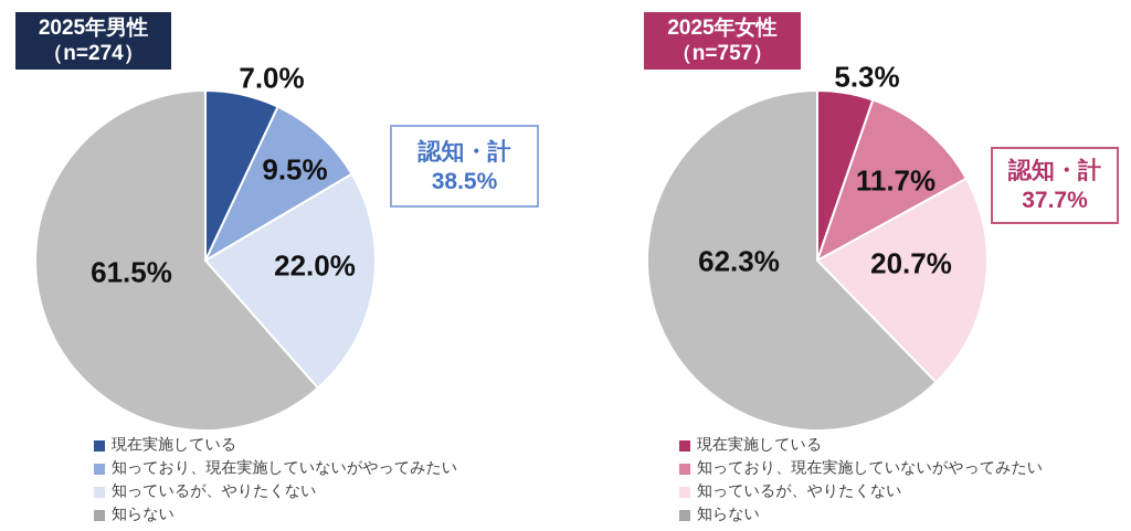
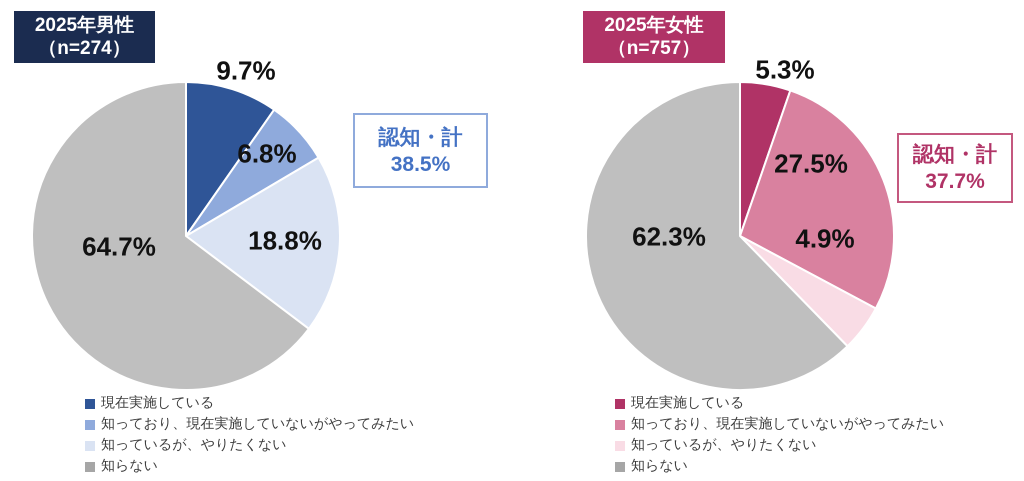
2025年男性（n=274）/現在実施している: 7.0% -> 9.7%
2025年男性（n=274）/知っており、現在実施していないがやってみたい: 9.5% -> 6.8%
2025年男性（n=274）/知っているが、やりたくない: 22.0% -> 18.8%
2025年男性（n=274）/知らない: 61.5% -> 64.7%
2025年女性（n=757）/知っており、現在実施していないがやってみたい: 11.7% -> 27.5%
2025年女性（n=757）/知っているが、やりたくない: 20.7% -> 4.9%
